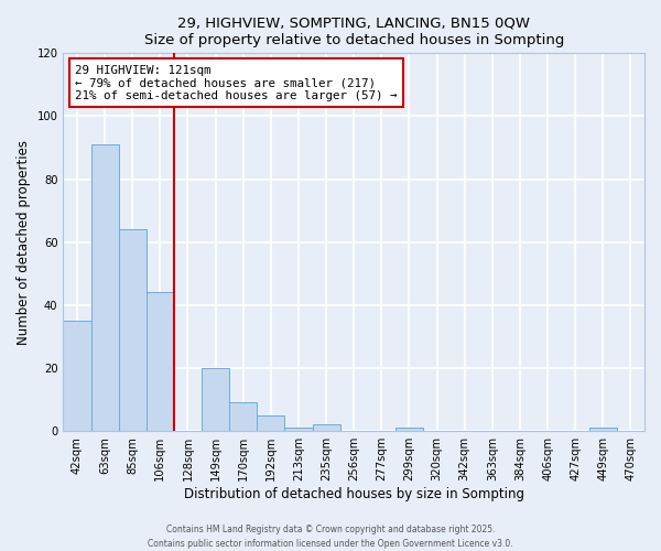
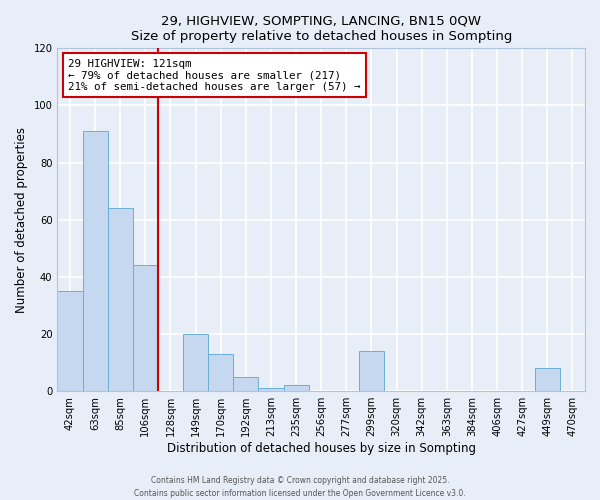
170sqm: 9 -> 13
299sqm: 1 -> 14
449sqm: 1 -> 8
